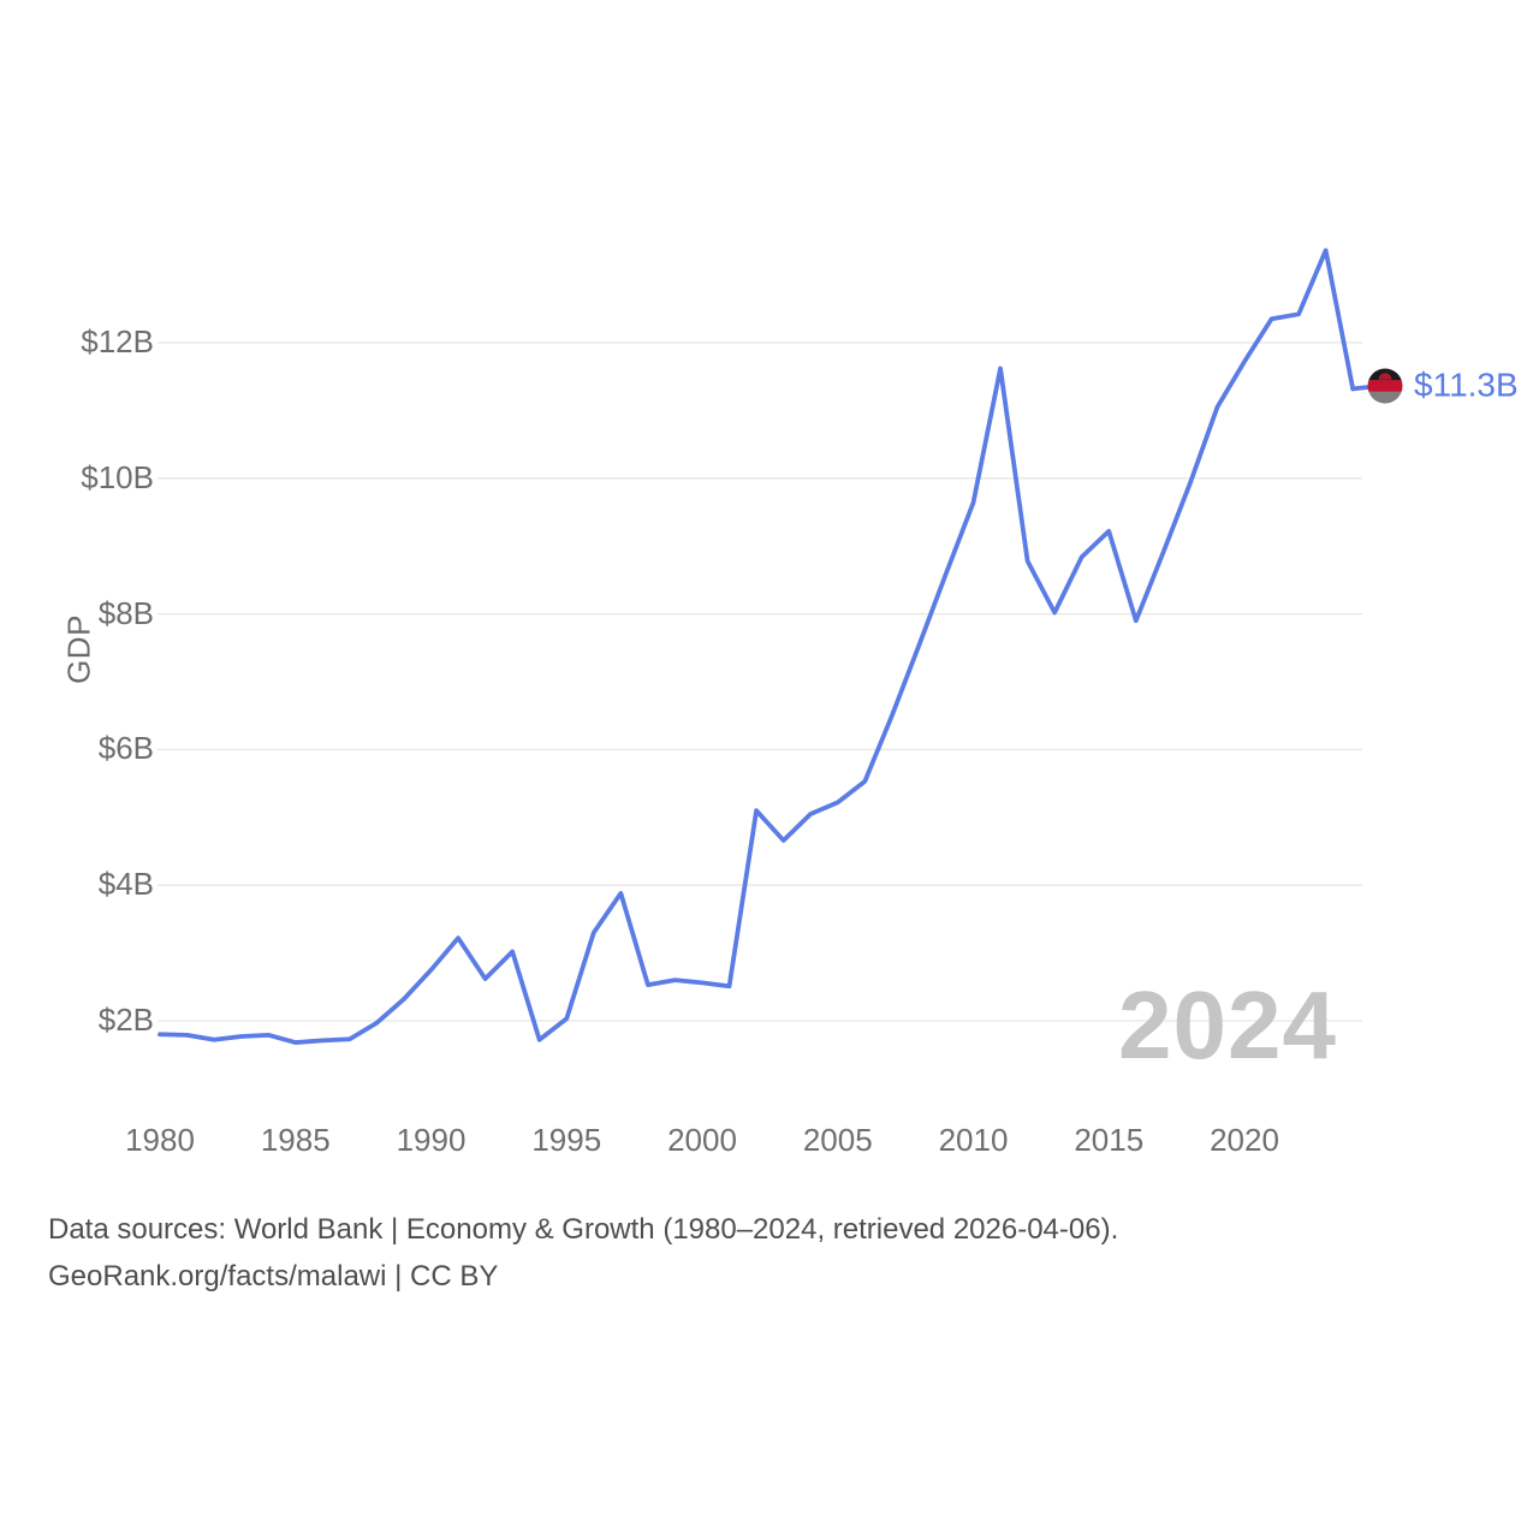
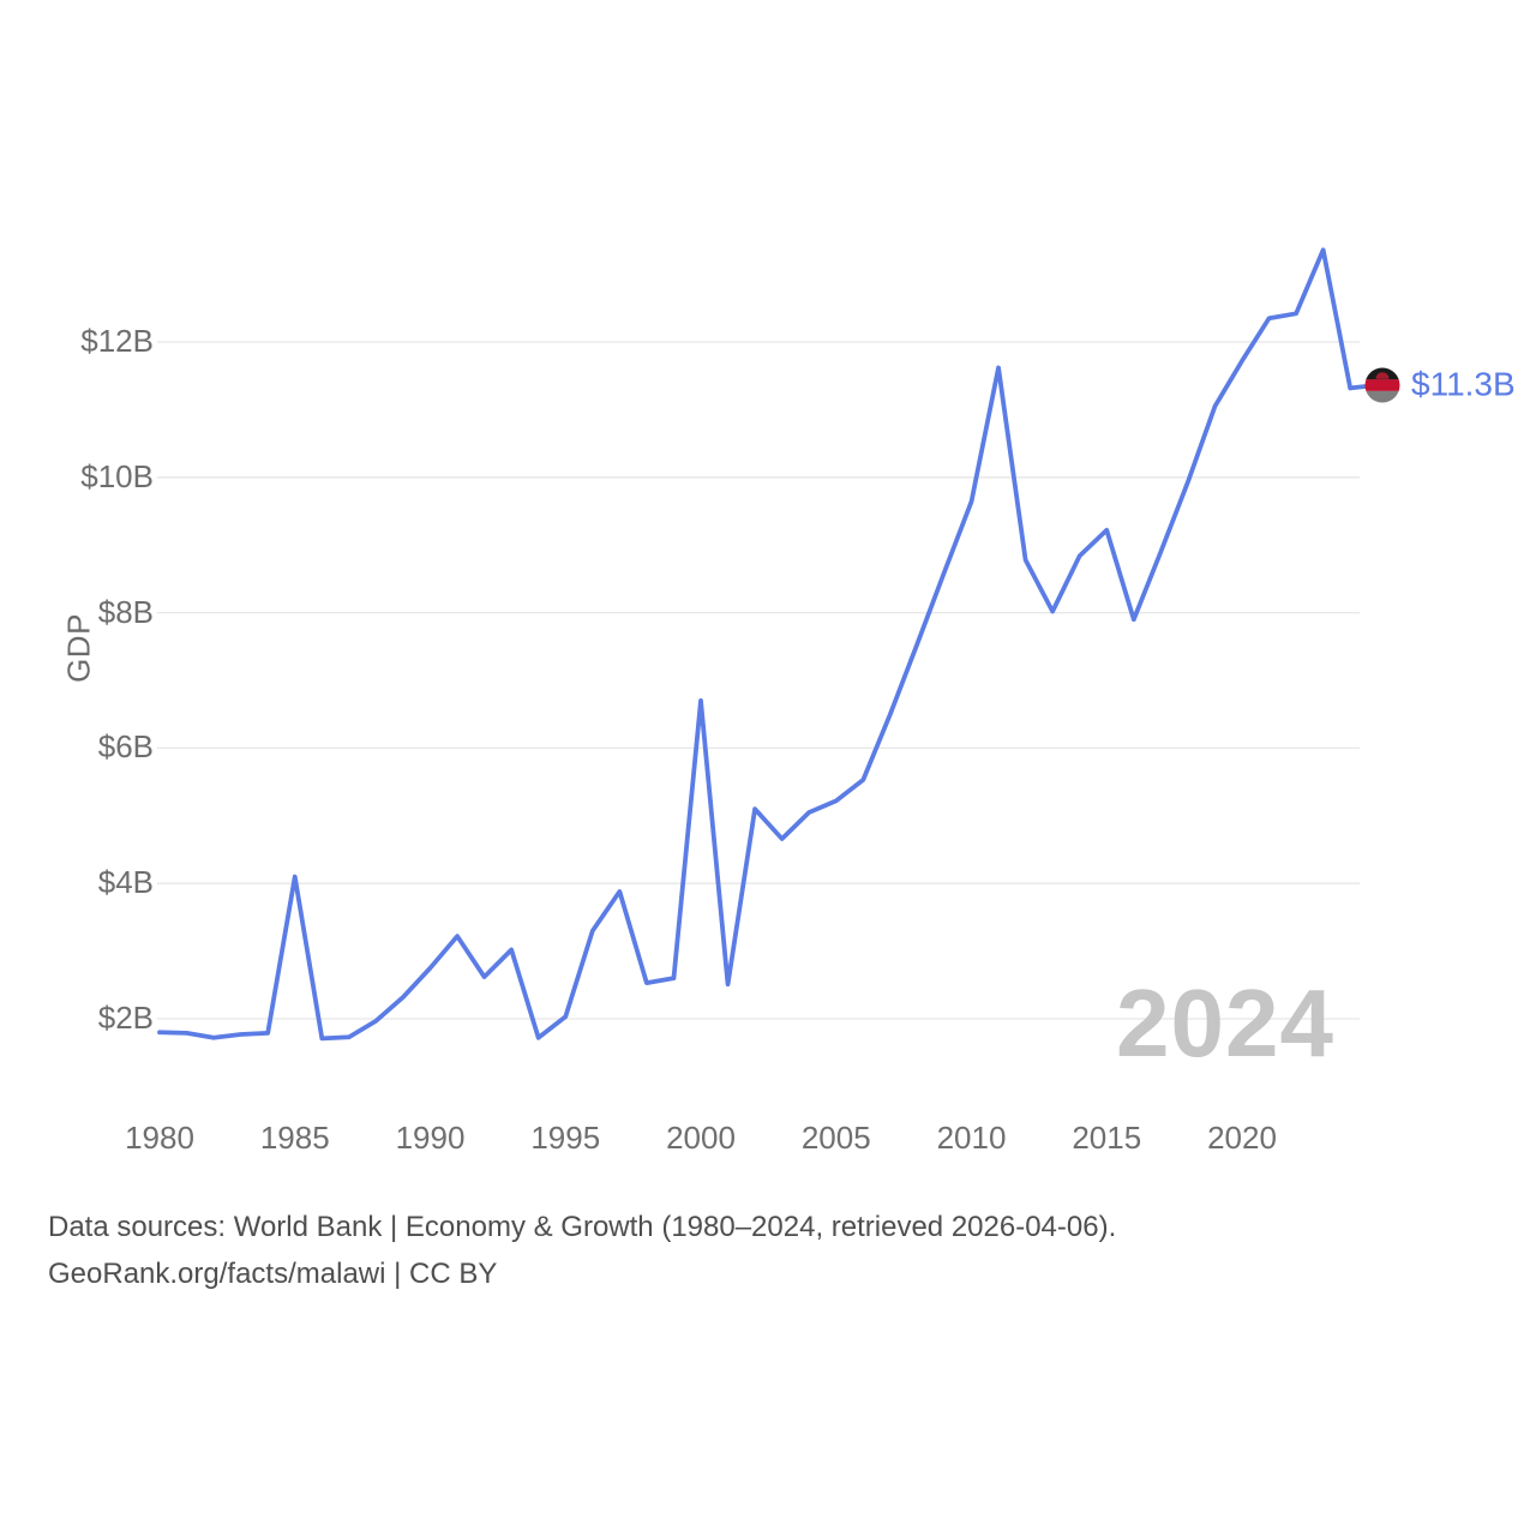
1985: $1.7B -> $4.1B
2000: $2.6B -> $6.7B
